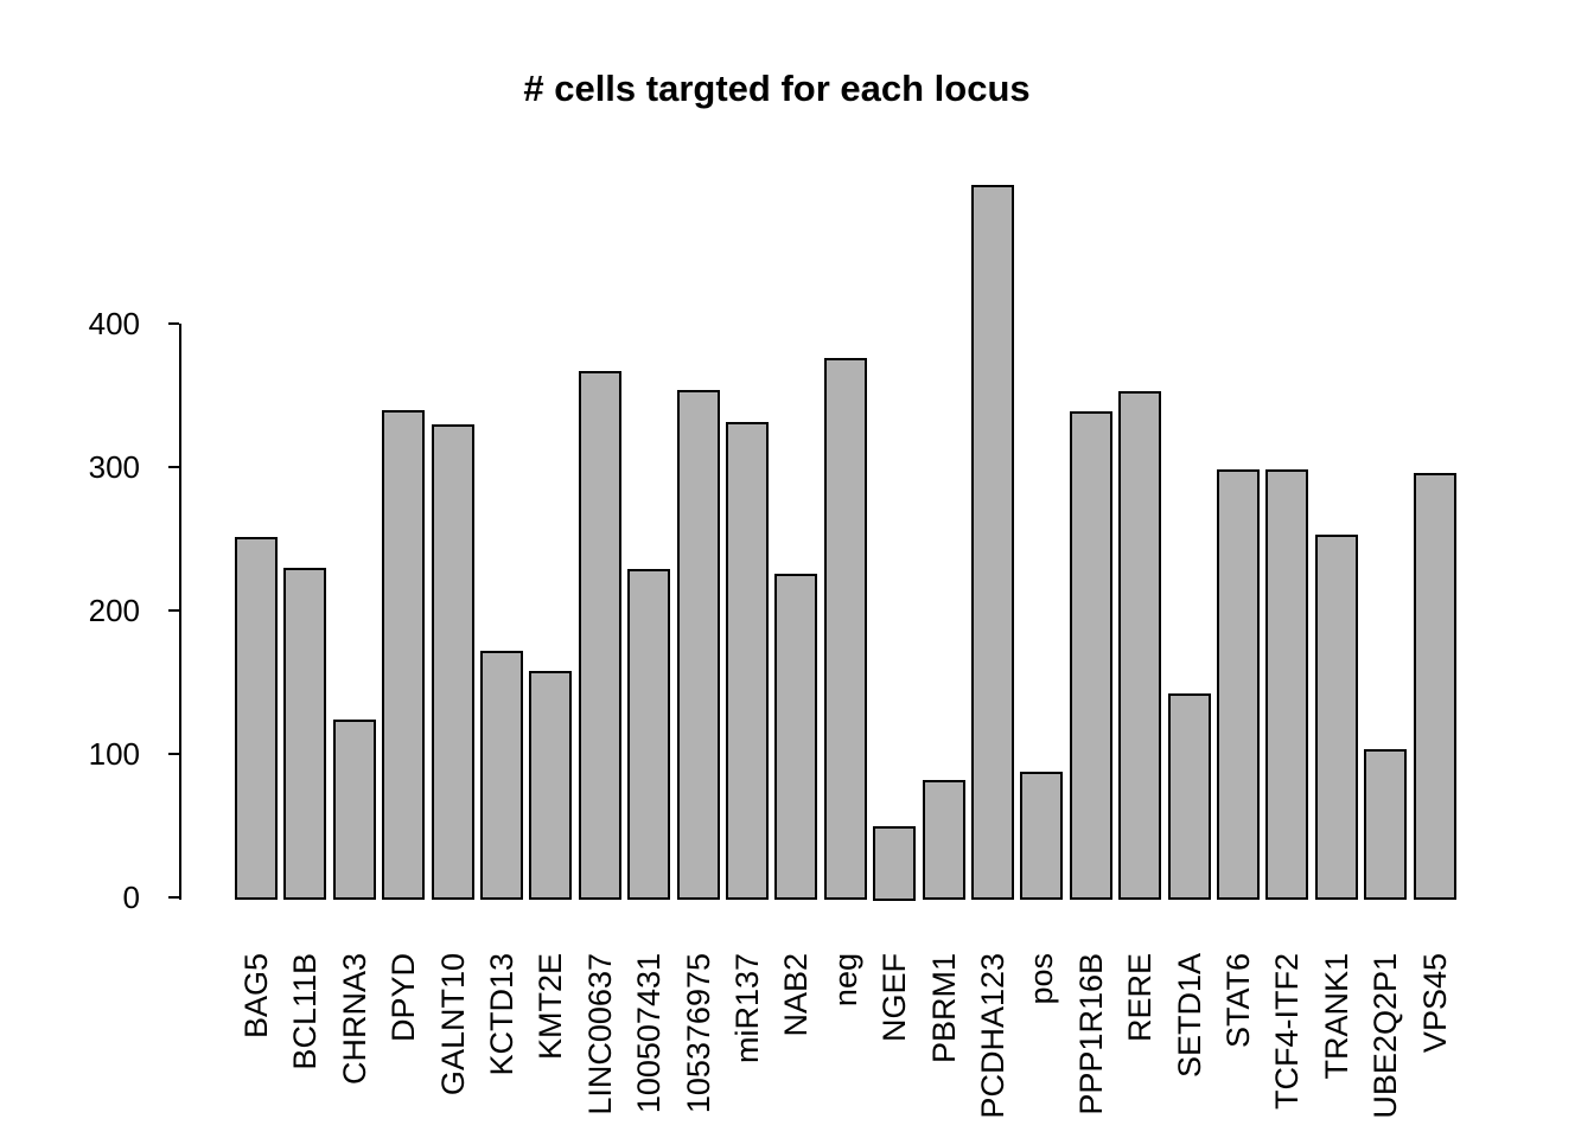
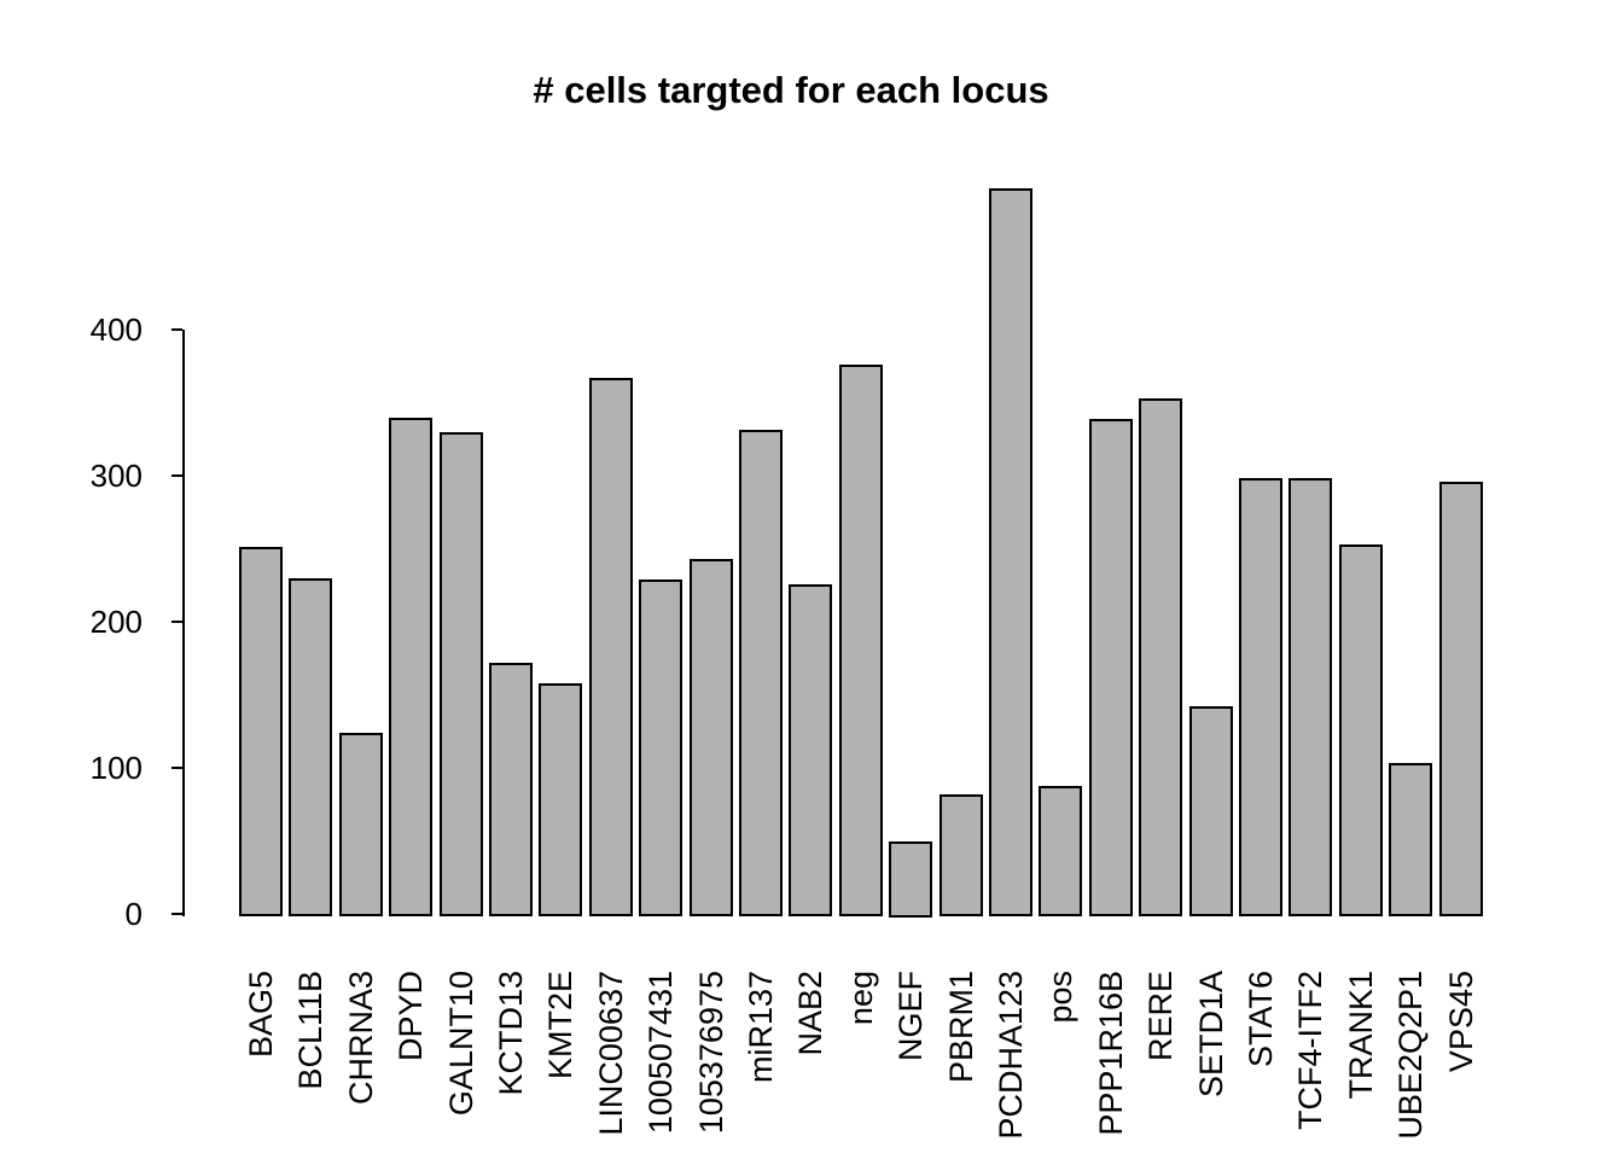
105376975: 354 -> 243
